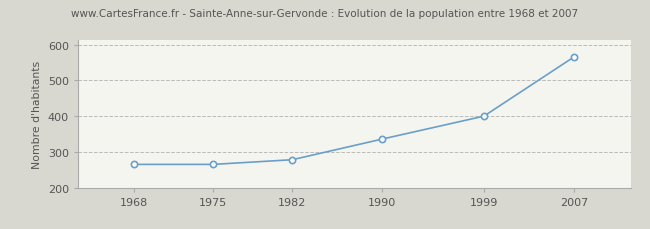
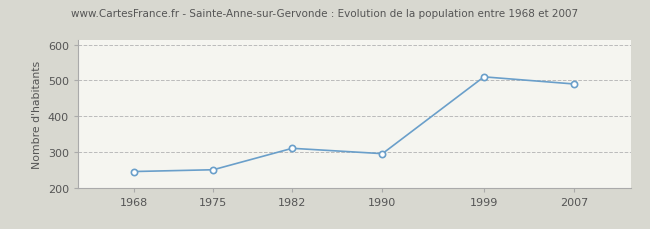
1968: 265 -> 245
1975: 265 -> 250
1982: 278 -> 310
1990: 336 -> 295
1999: 400 -> 510
2007: 566 -> 490
